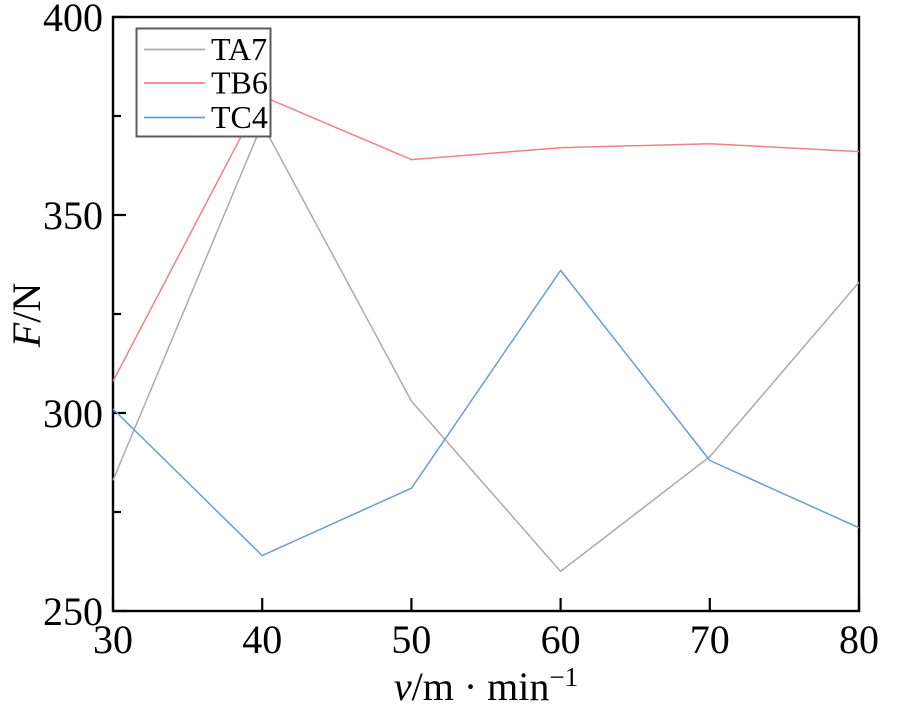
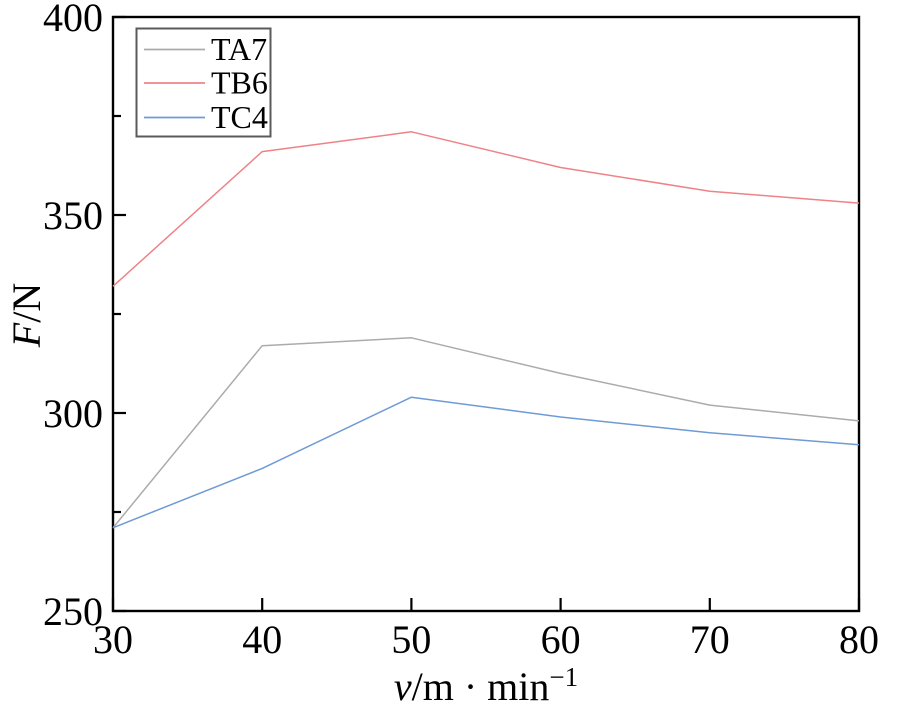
TA7/30: 283 -> 271
TB6/30: 308 -> 332
TC4/30: 301 -> 271
TA7/40: 373 -> 317
TB6/40: 380 -> 366
TC4/40: 264 -> 286
TA7/50: 303 -> 319
TB6/50: 364 -> 371
TC4/50: 281 -> 304
TA7/60: 260 -> 310
TB6/60: 367 -> 362
TC4/60: 336 -> 299
TA7/70: 289 -> 302
TB6/70: 368 -> 356
TC4/70: 288 -> 295
TA7/80: 333 -> 298
TB6/80: 366 -> 353
TC4/80: 271 -> 292
